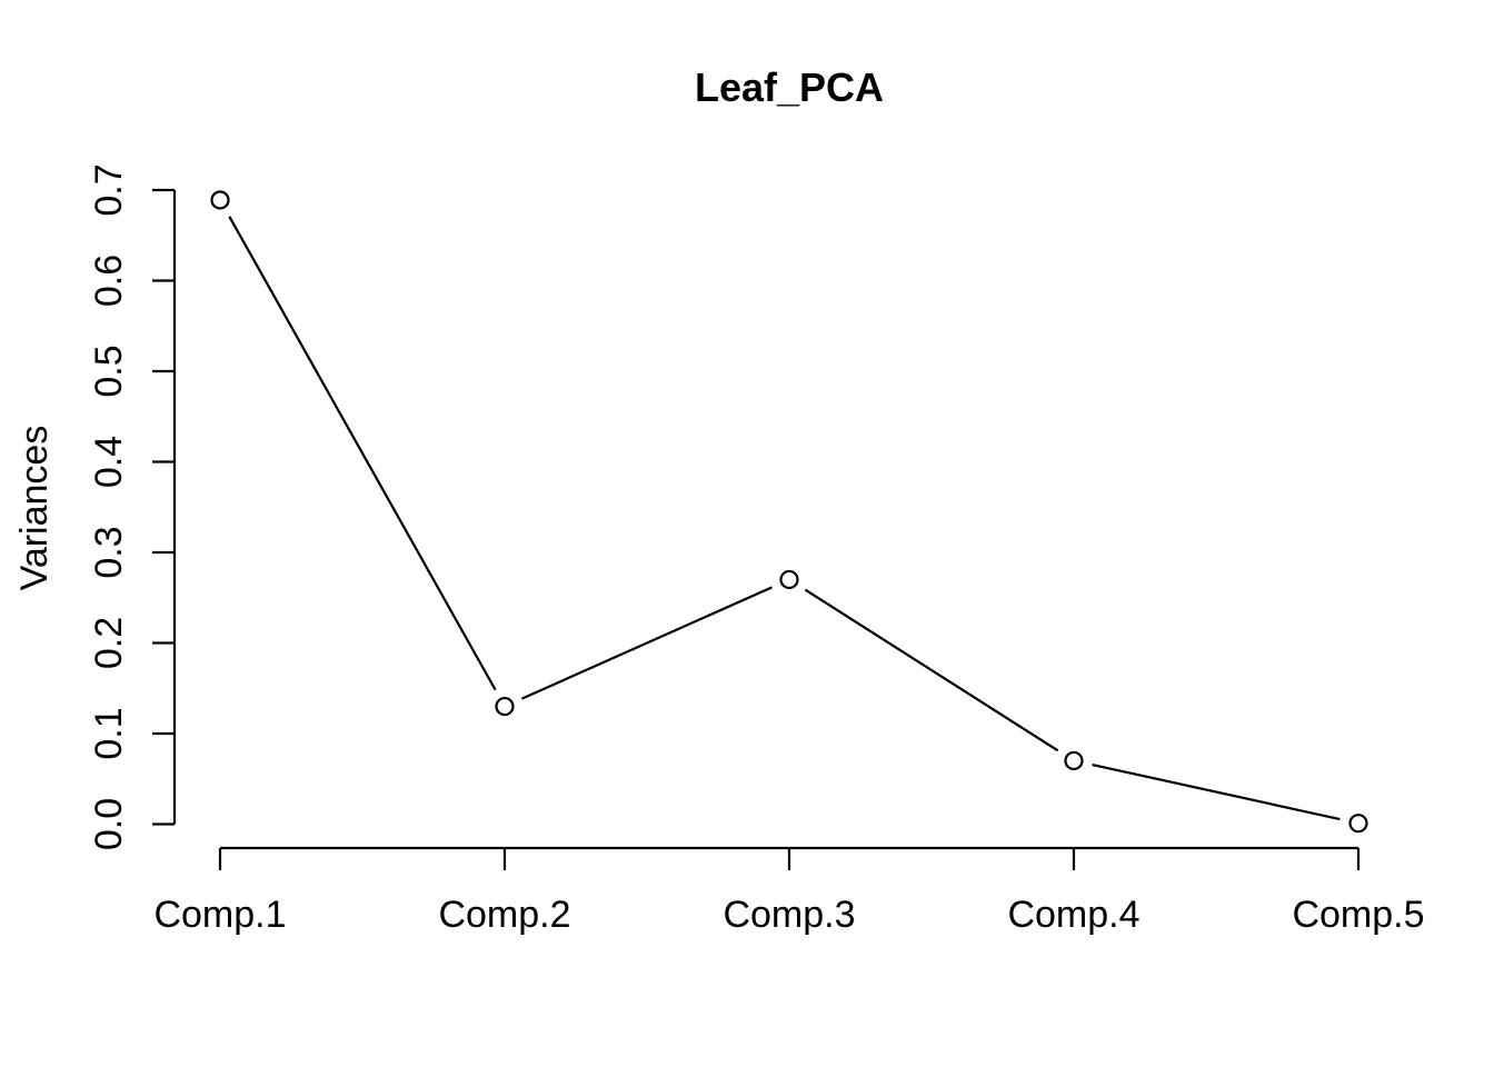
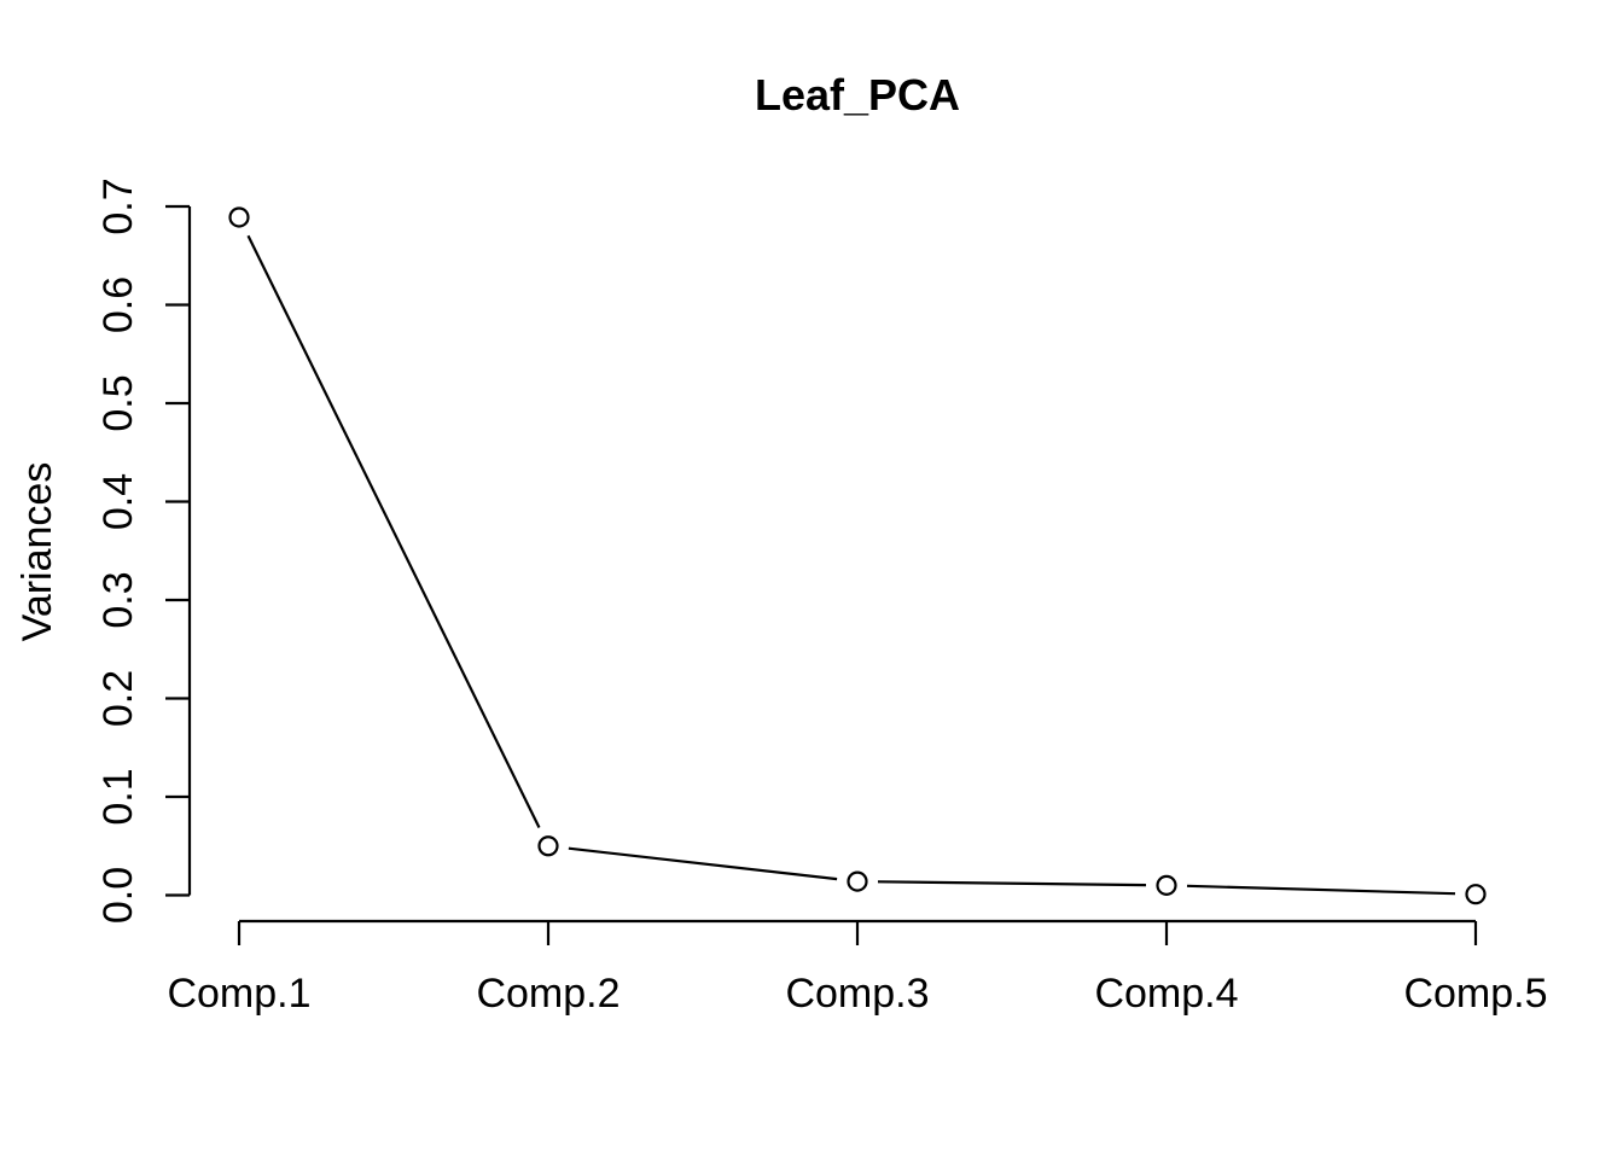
Comp.2: 0.13 -> 0.05
Comp.3: 0.27 -> 0.01
Comp.4: 0.07 -> 0.01
